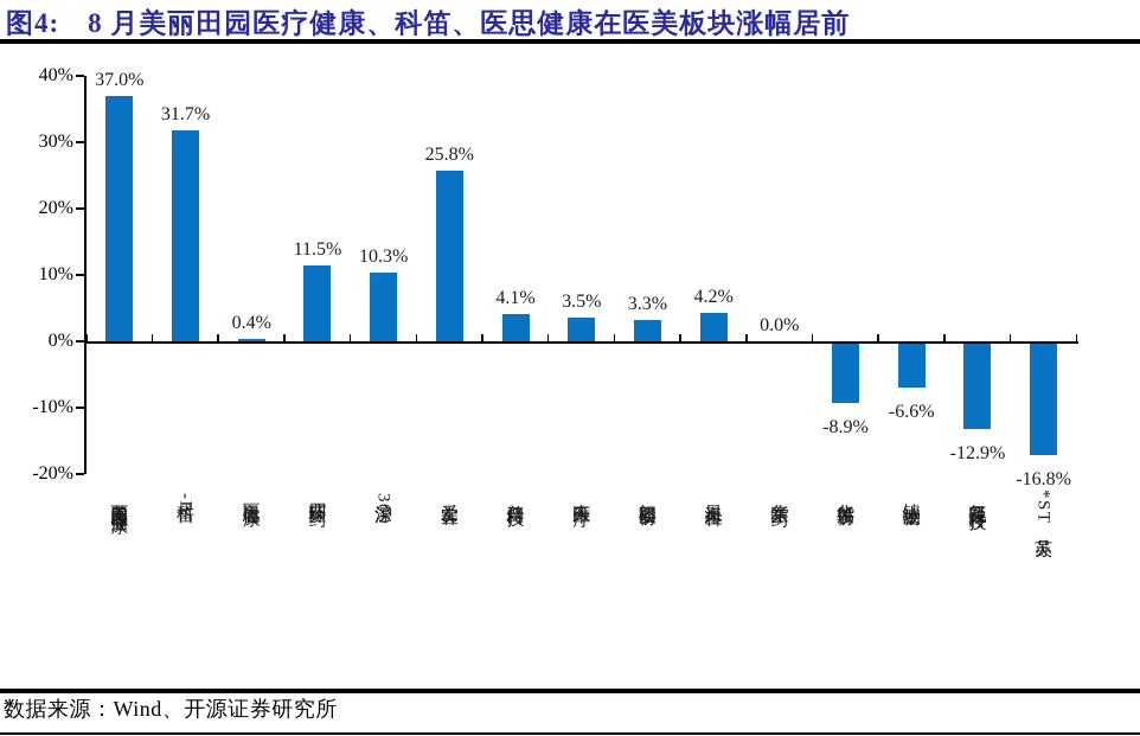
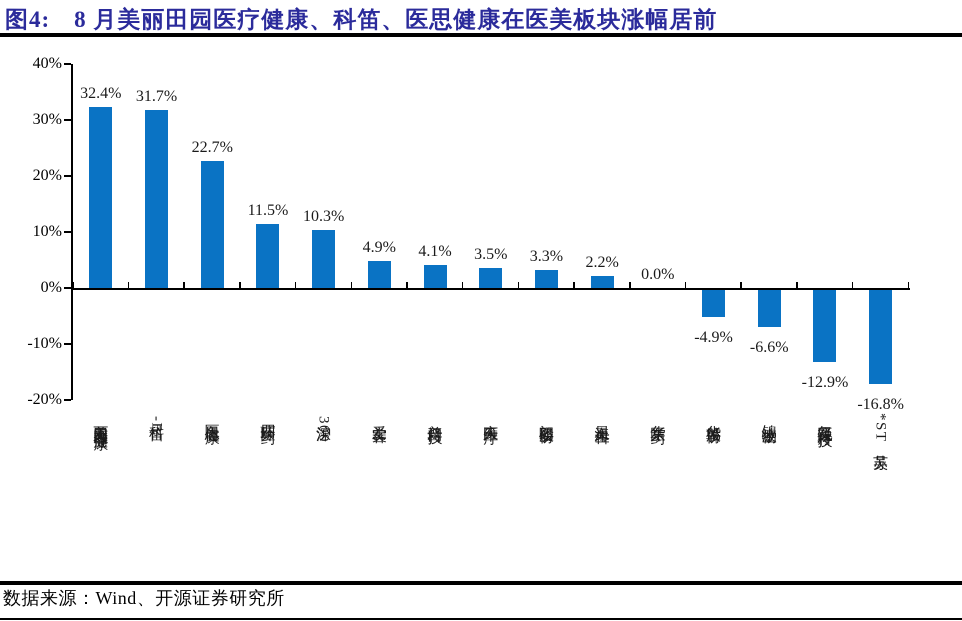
美丽田园医疗健康: 37.0% -> 32.4%
医思健康: 0.4% -> 22.7%
爱美客: 25.8% -> 4.9%
昊海生科: 4.2% -> 2.2%
华韩股份: -8.9% -> -4.9%
